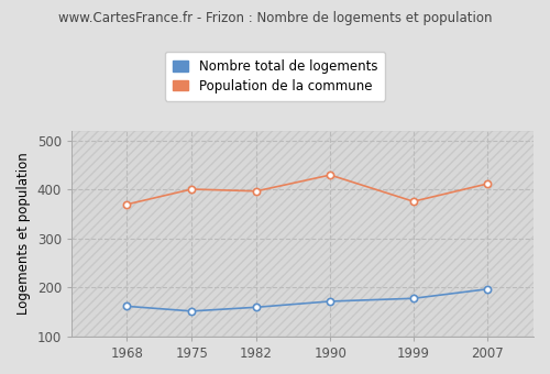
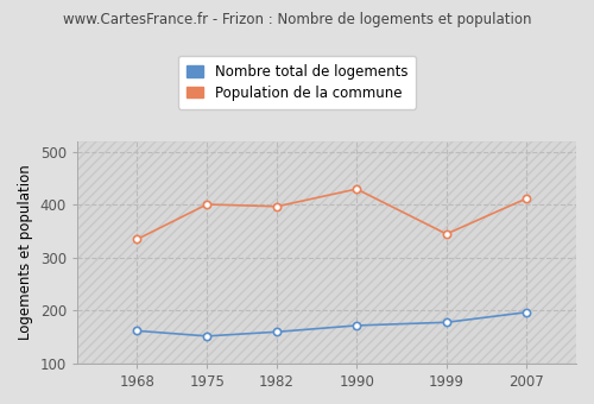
Population de la commune/1968: 370 -> 335
Population de la commune/1999: 376 -> 345
